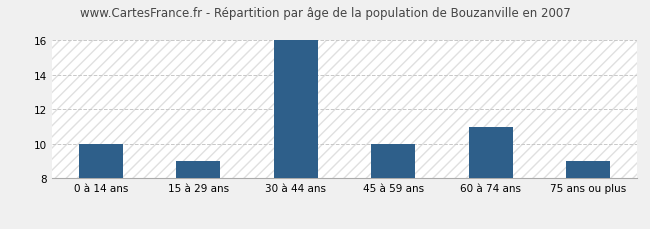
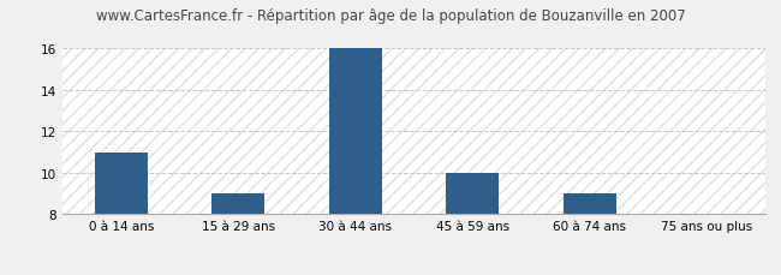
0 à 14 ans: 10 -> 11
60 à 74 ans: 11 -> 9
75 ans ou plus: 9 -> 8
